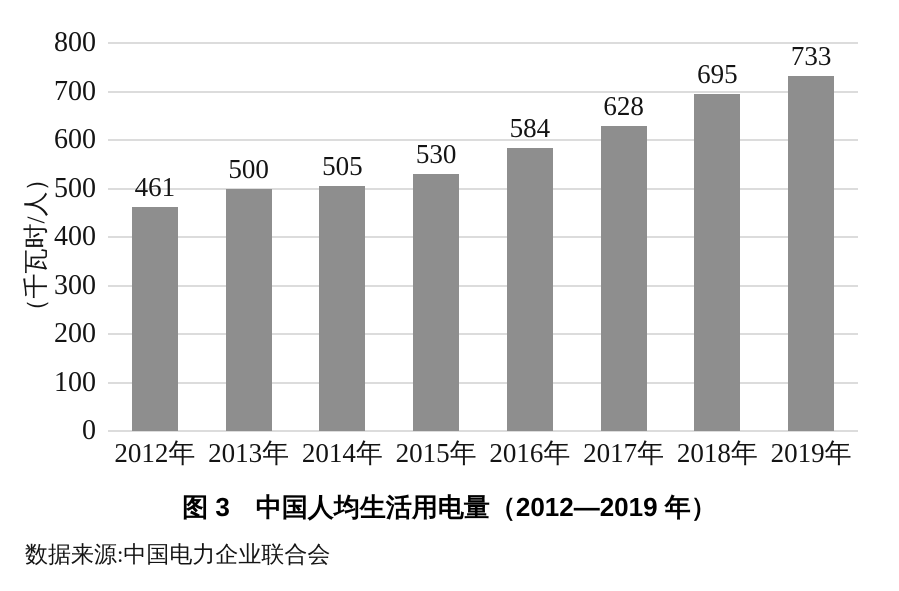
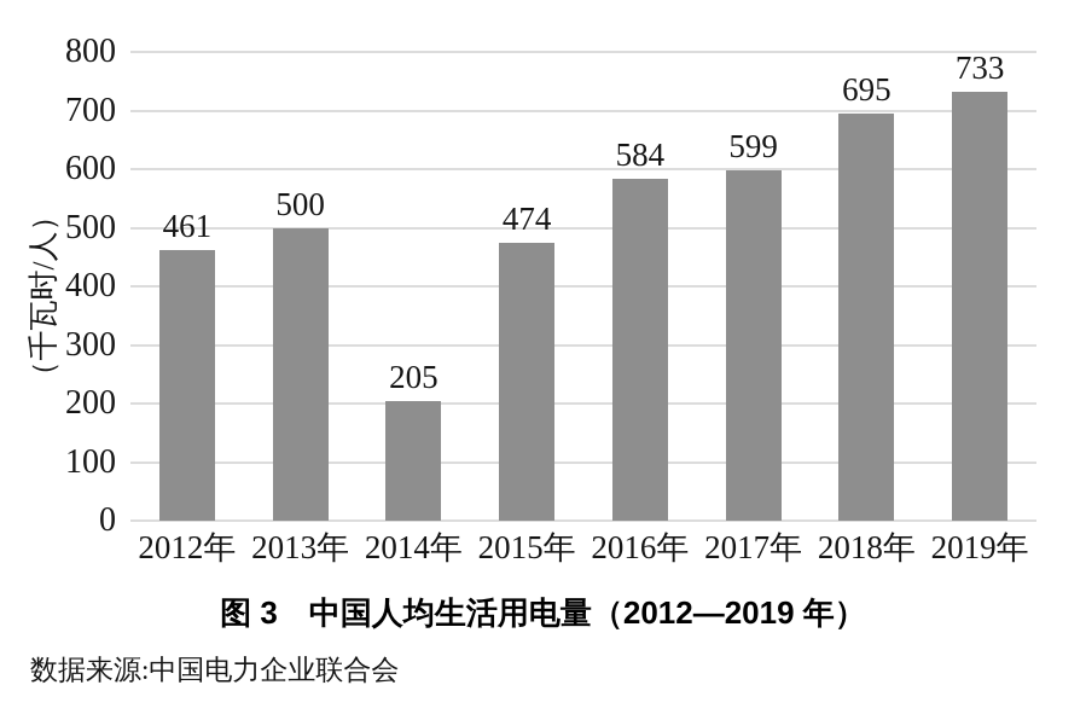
2014年: 505 -> 205
2015年: 530 -> 474
2017年: 628 -> 599
